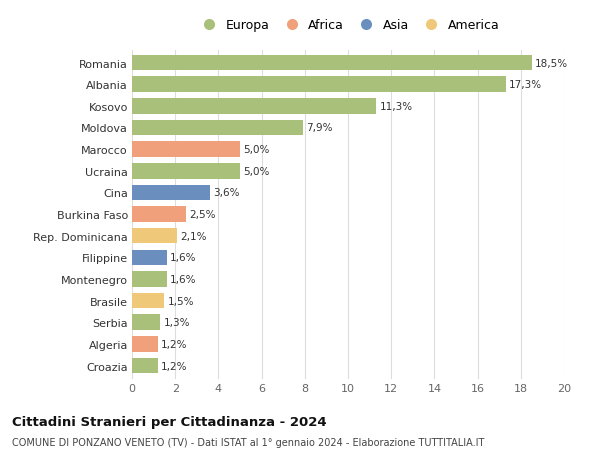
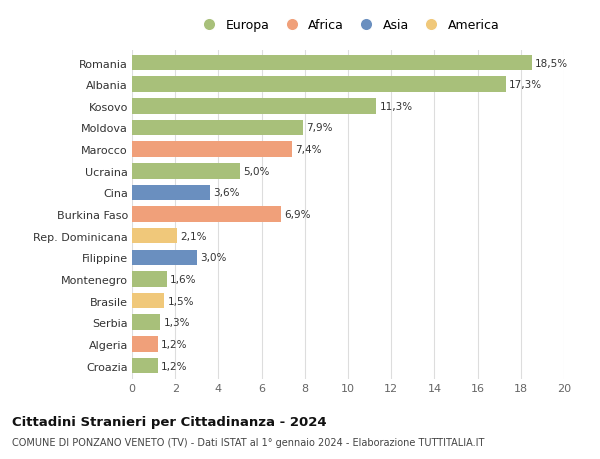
Marocco: 5,0% -> 7,4%
Burkina Faso: 2,5% -> 6,9%
Filippine: 1,6% -> 3,0%
